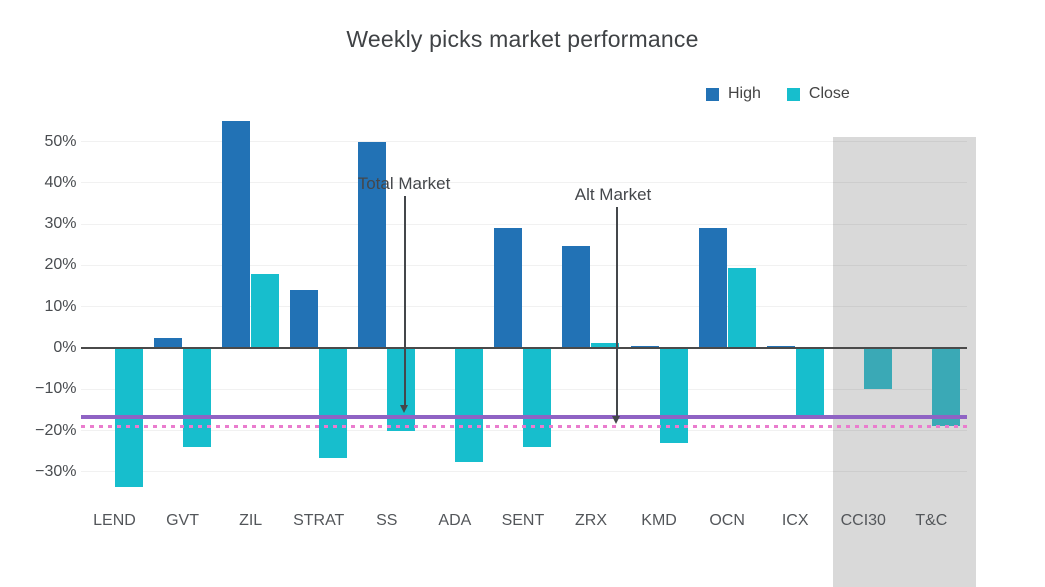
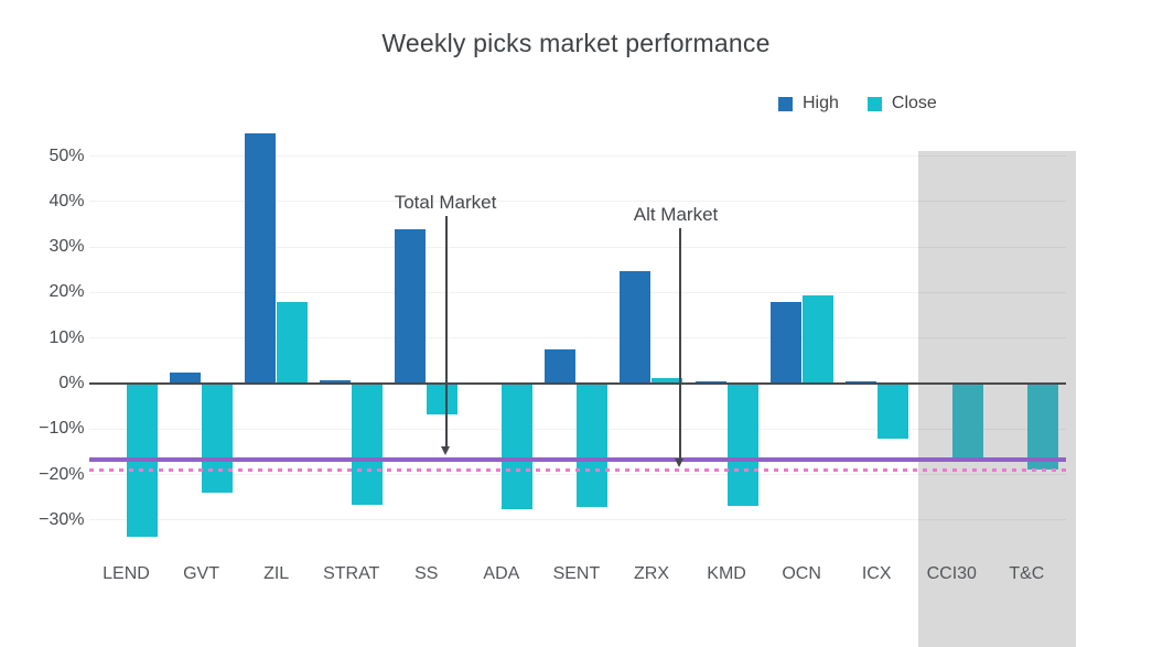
High/STRAT: 14% -> 1%
High/SS: 50% -> 34%
Close/SS: -20% -> -7%
High/SENT: 29% -> 8%
Close/SENT: -24% -> -27%
Close/KMD: -23% -> -27%
High/OCN: 29% -> 18%
Close/ICX: -17% -> -12%
Close/CCI30: -10% -> -17%
